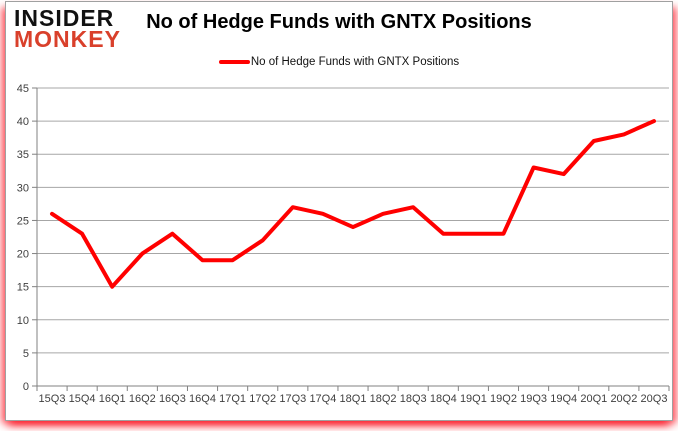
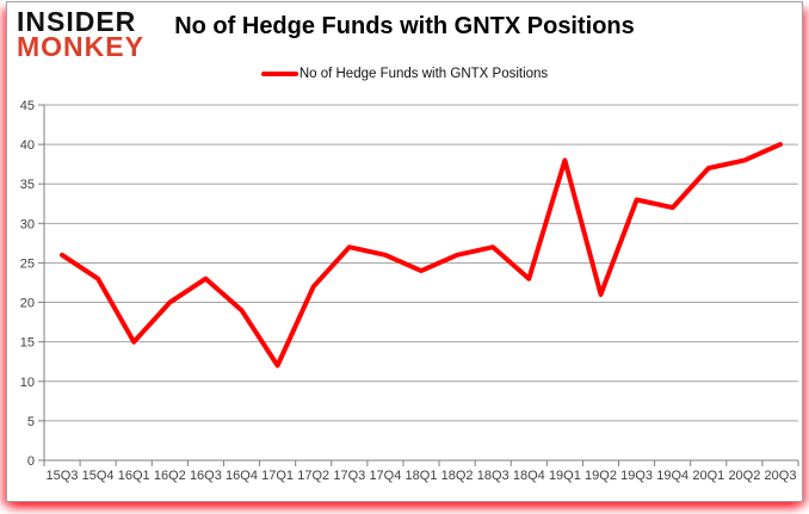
17Q1: 19 -> 12
19Q1: 23 -> 38
19Q2: 23 -> 21
